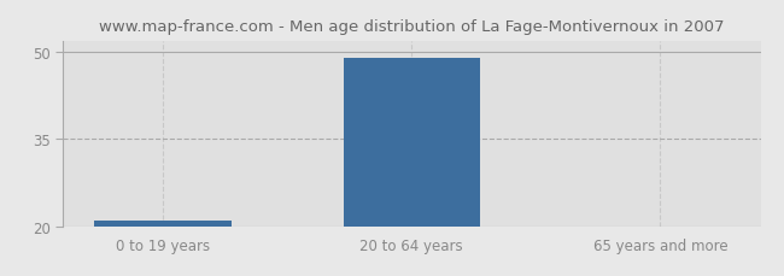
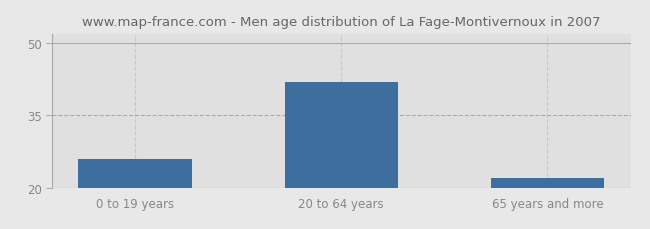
0 to 19 years: 21 -> 26
20 to 64 years: 49 -> 42
65 years and more: 20 -> 22
